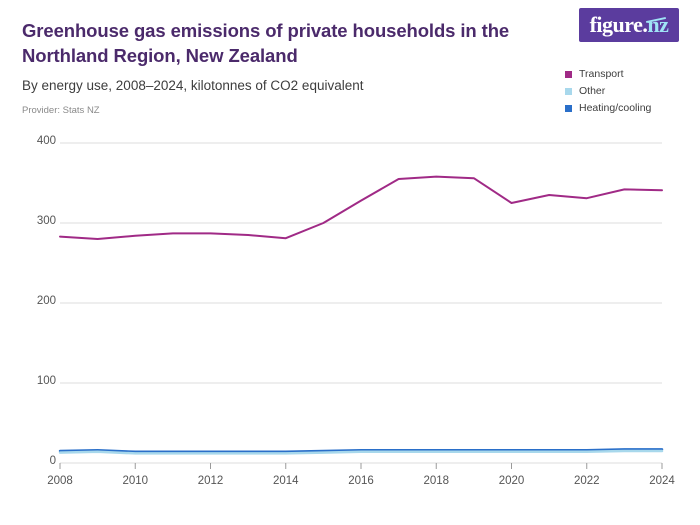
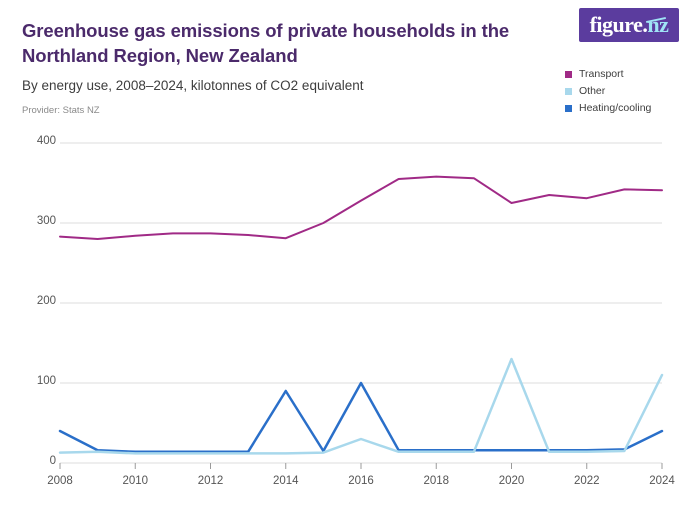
Heating/cooling/2008: 20 -> 40
Heating/cooling/2014: 10 -> 90
Heating/cooling/2016: 20 -> 100
Other/2016: 10 -> 30
Other/2020: 10 -> 130
Heating/cooling/2024: 20 -> 40
Other/2024: 20 -> 110
